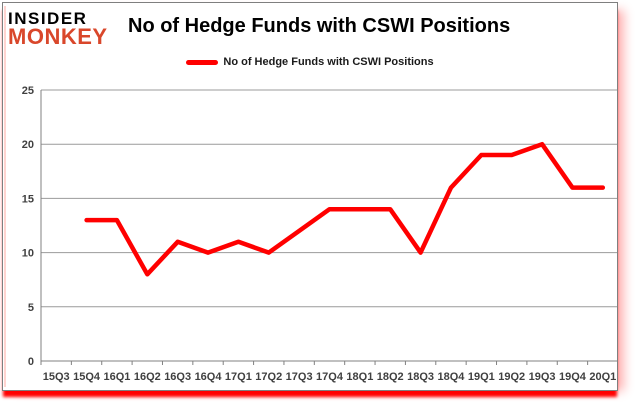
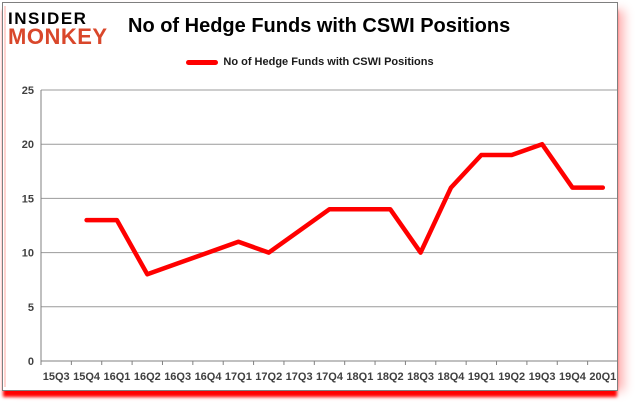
16Q3: 11 -> 9
